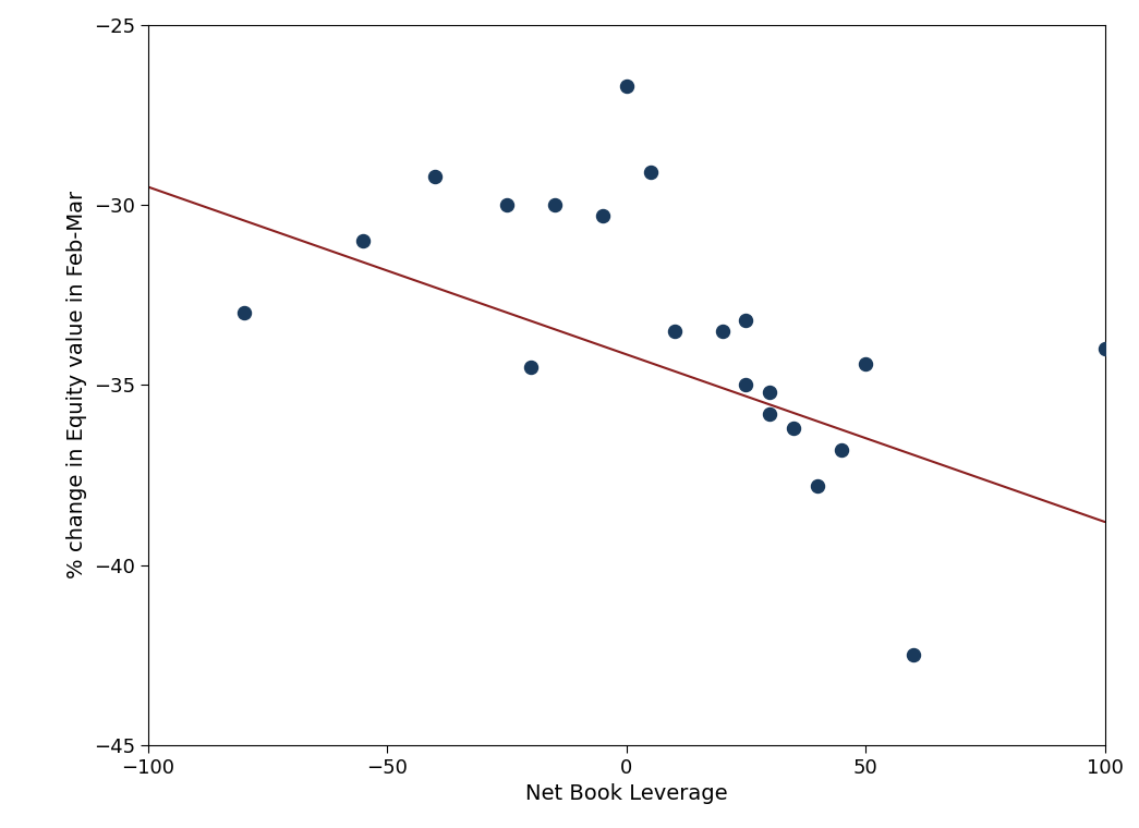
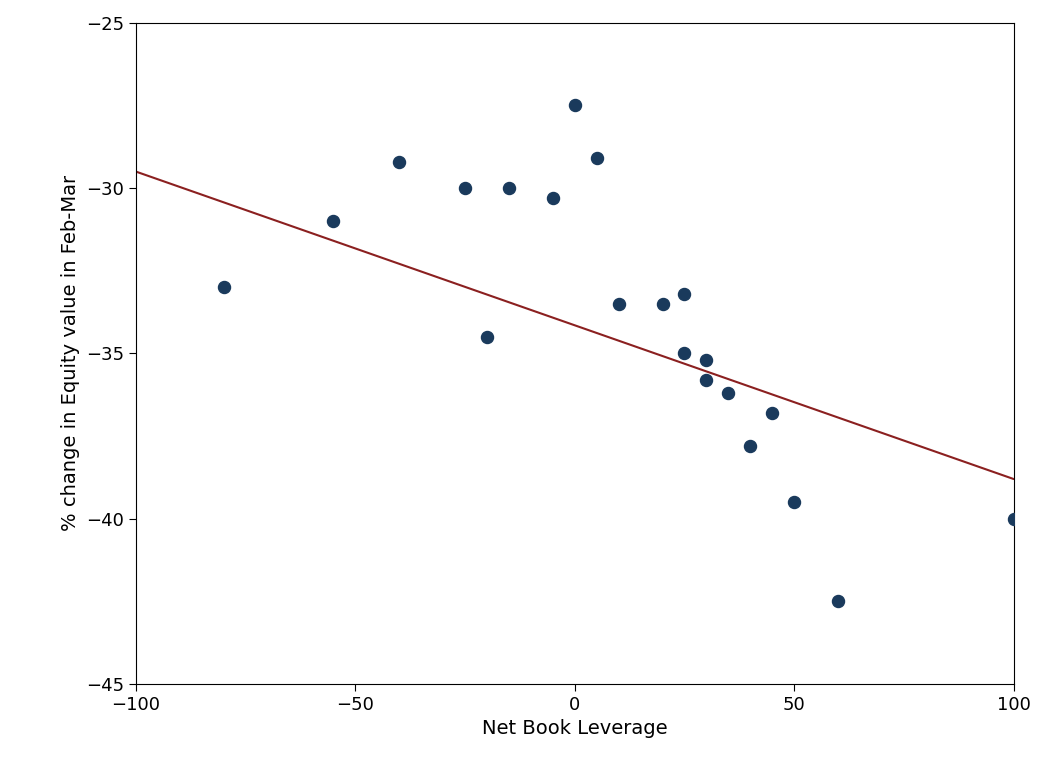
0: -26.7 -> -27.5
50: -34.4 -> -39.5
100: -34.0 -> -40.0
